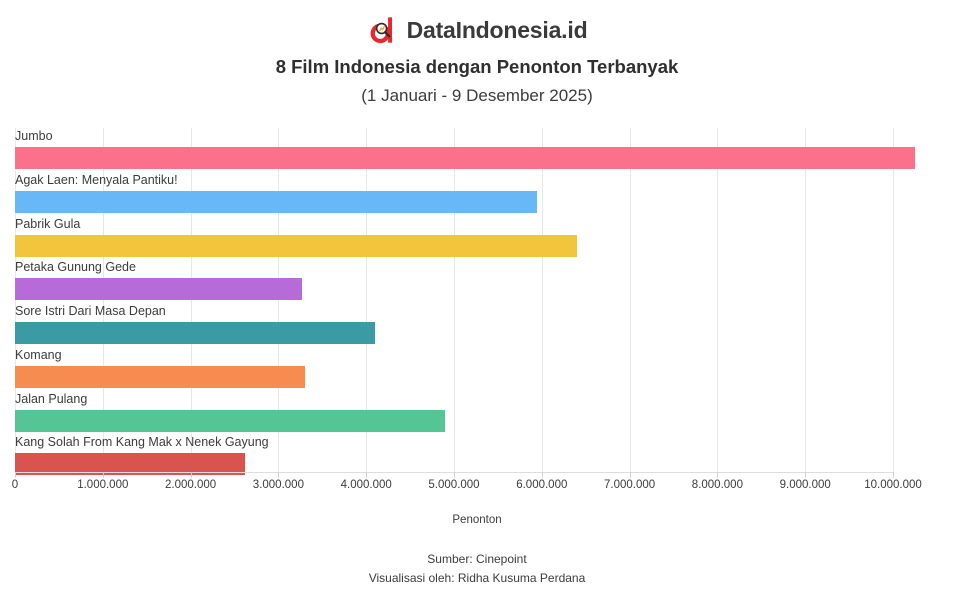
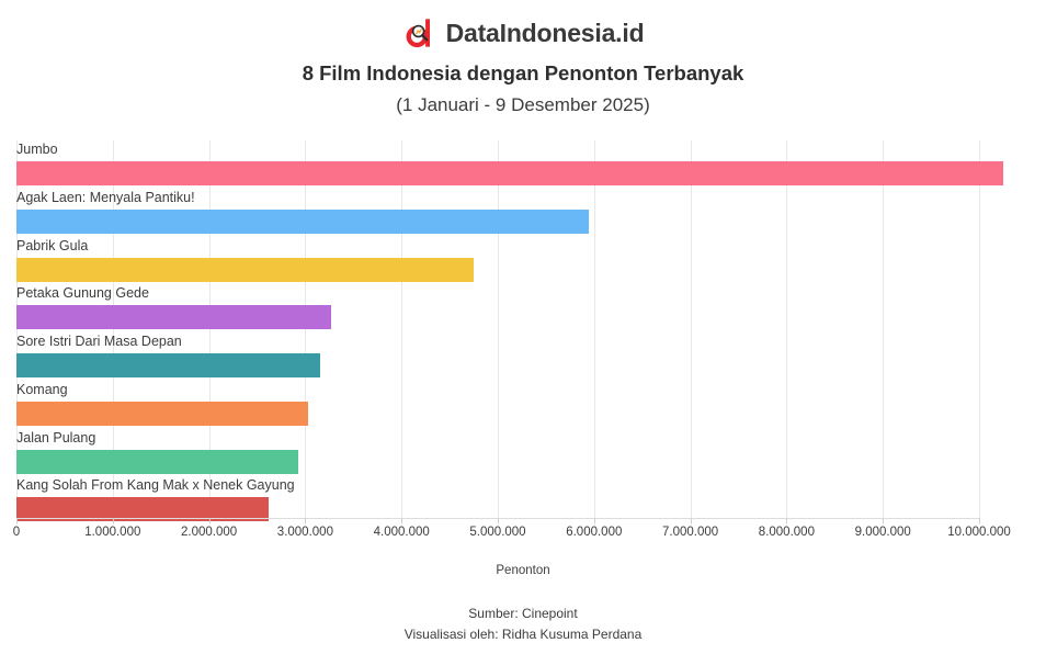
Pabrik Gula: 6400000 -> 4800000
Sore Istri Dari Masa Depan: 4100000 -> 3200000
Komang: 3300000 -> 3000000
Jalan Pulang: 4900000 -> 2900000
